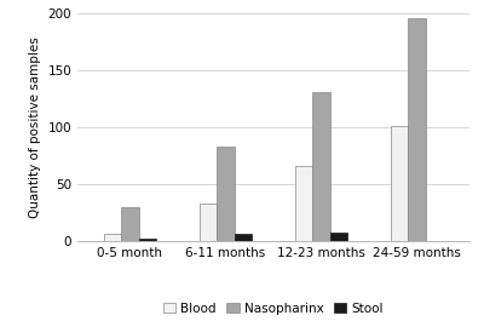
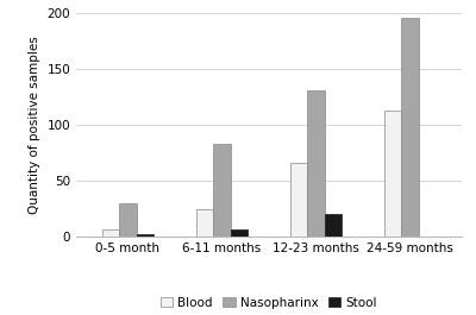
Blood/6-11 months: 33 -> 24
Stool/12-23 months: 7 -> 20
Blood/24-59 months: 101 -> 112
